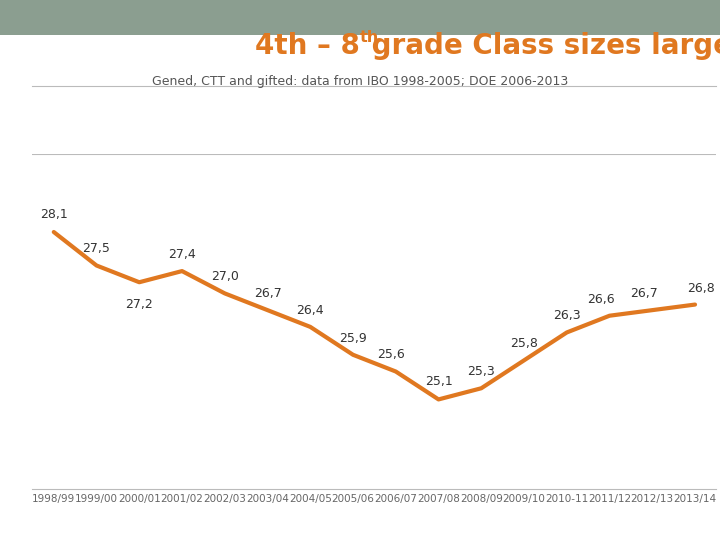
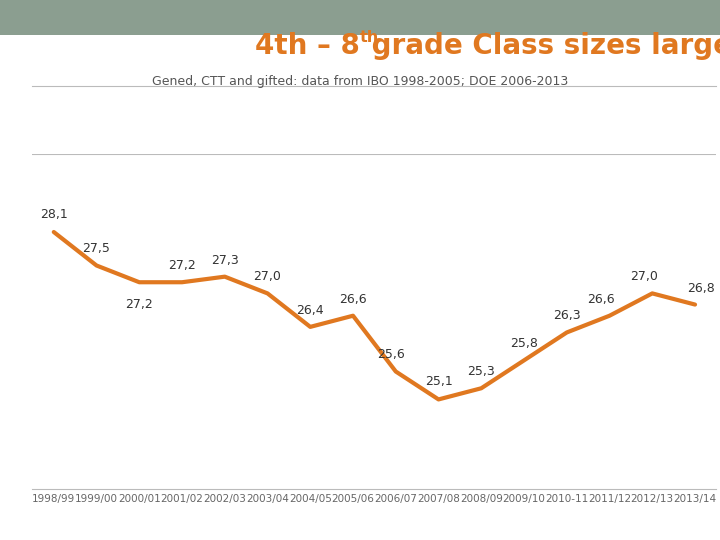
2001/02: 27,4 -> 27,2
2002/03: 27,0 -> 27,3
2003/04: 26,7 -> 27,0
2005/06: 25,9 -> 26,6
2012/13: 26,7 -> 27,0
